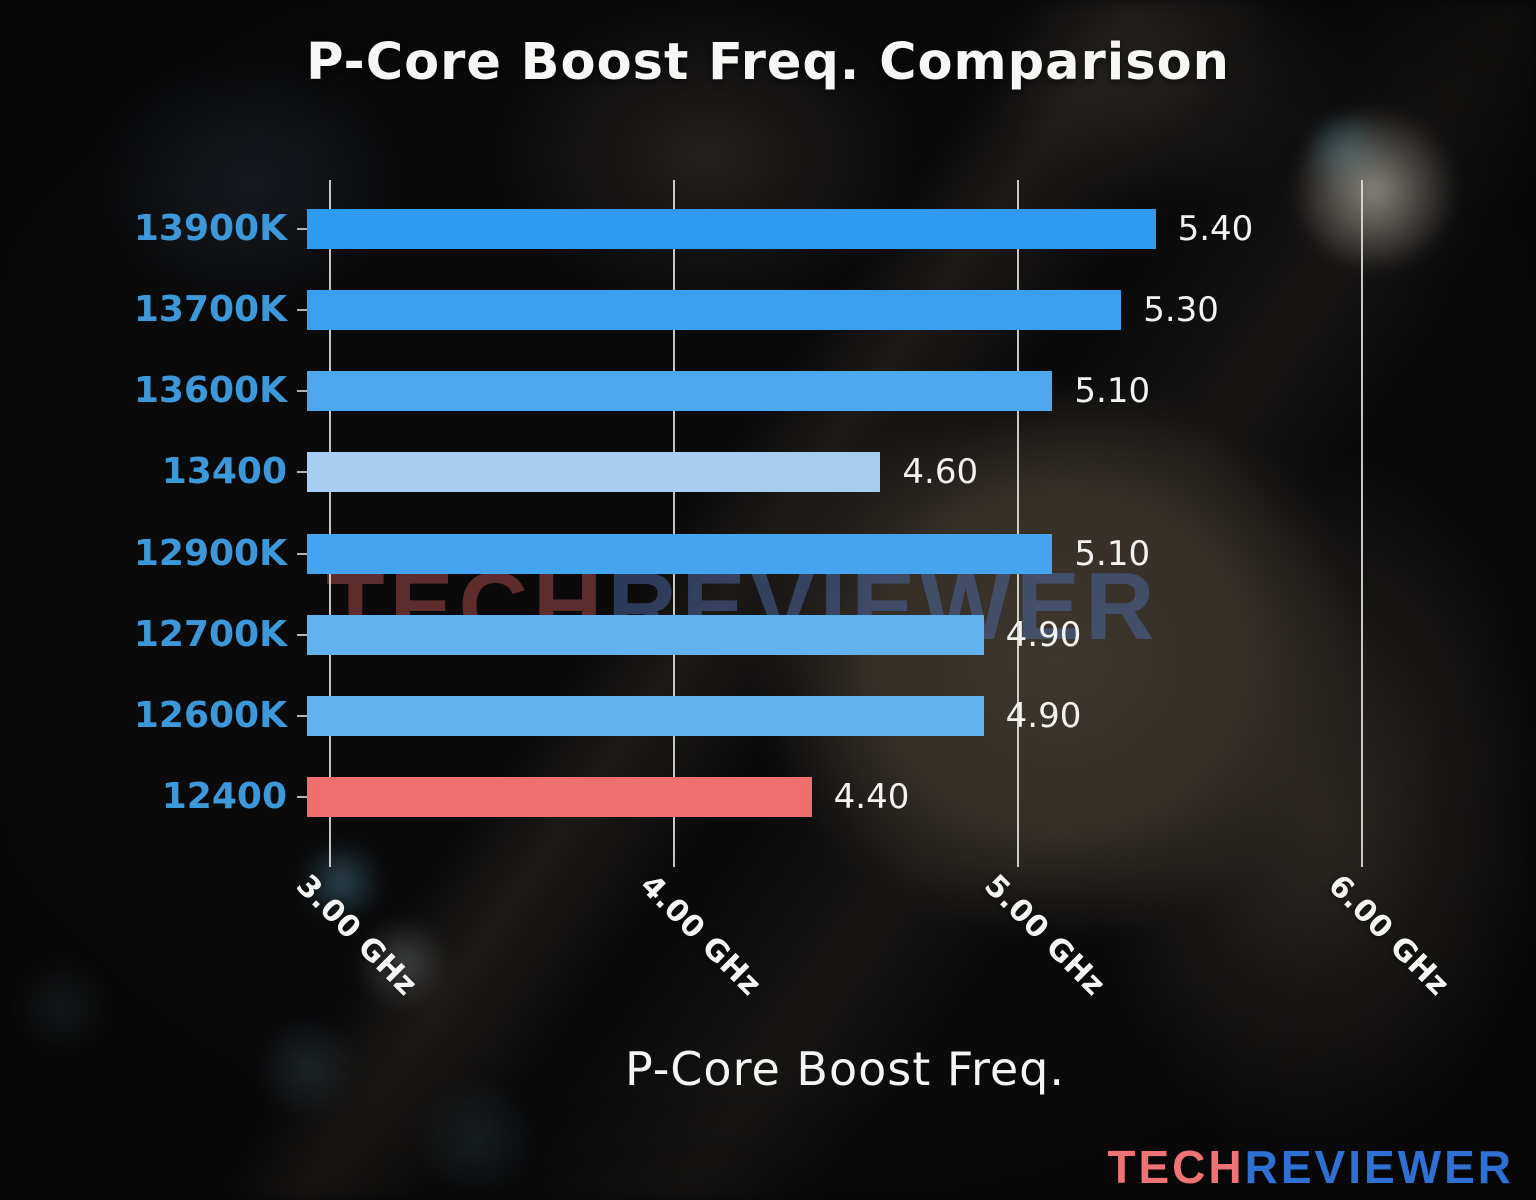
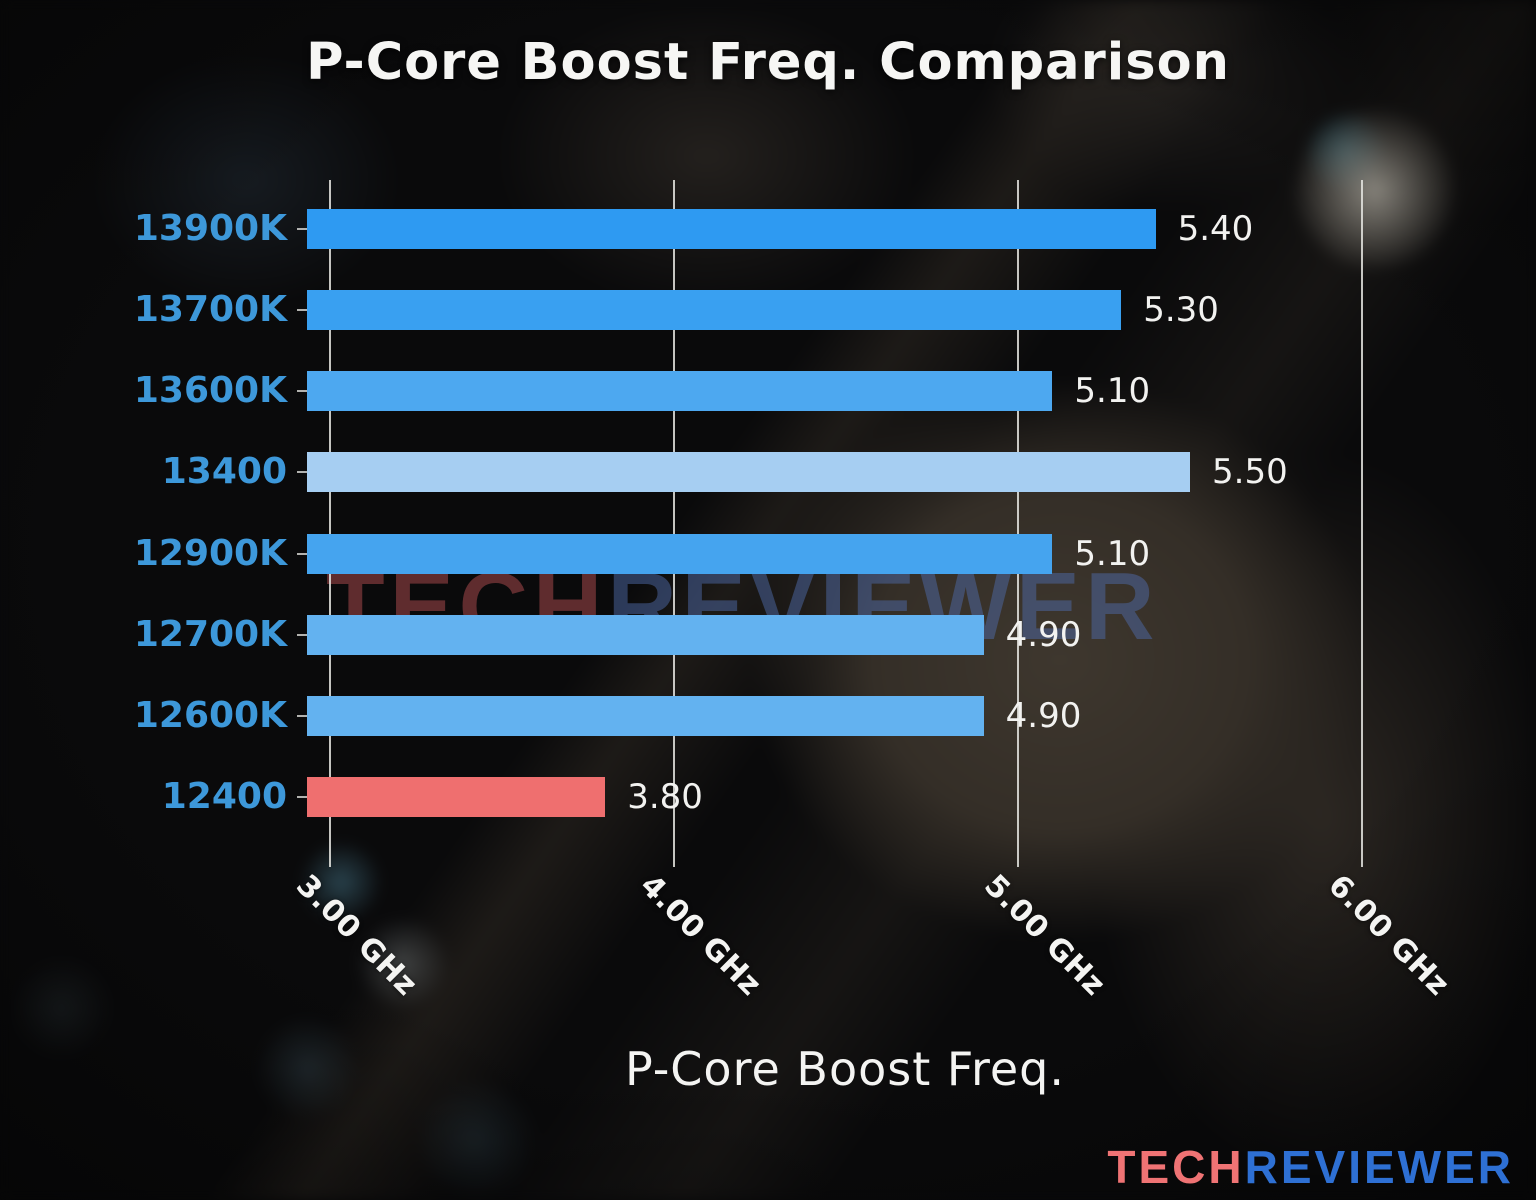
13400: 4.60 -> 5.50
12400: 4.40 -> 3.80
